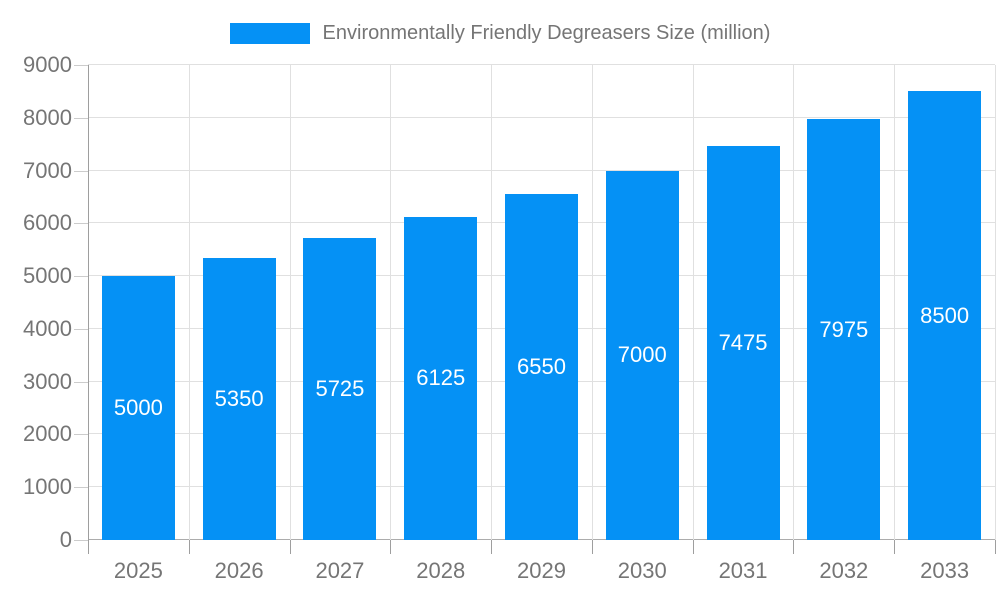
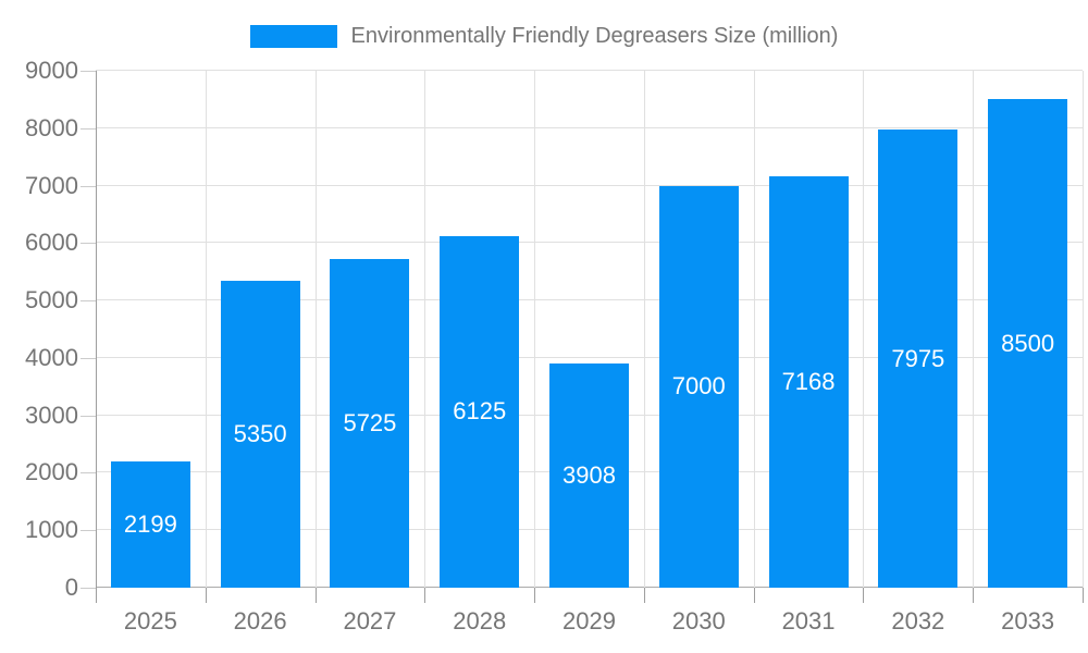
2025: 5000 -> 2199
2029: 6550 -> 3908
2031: 7475 -> 7168
